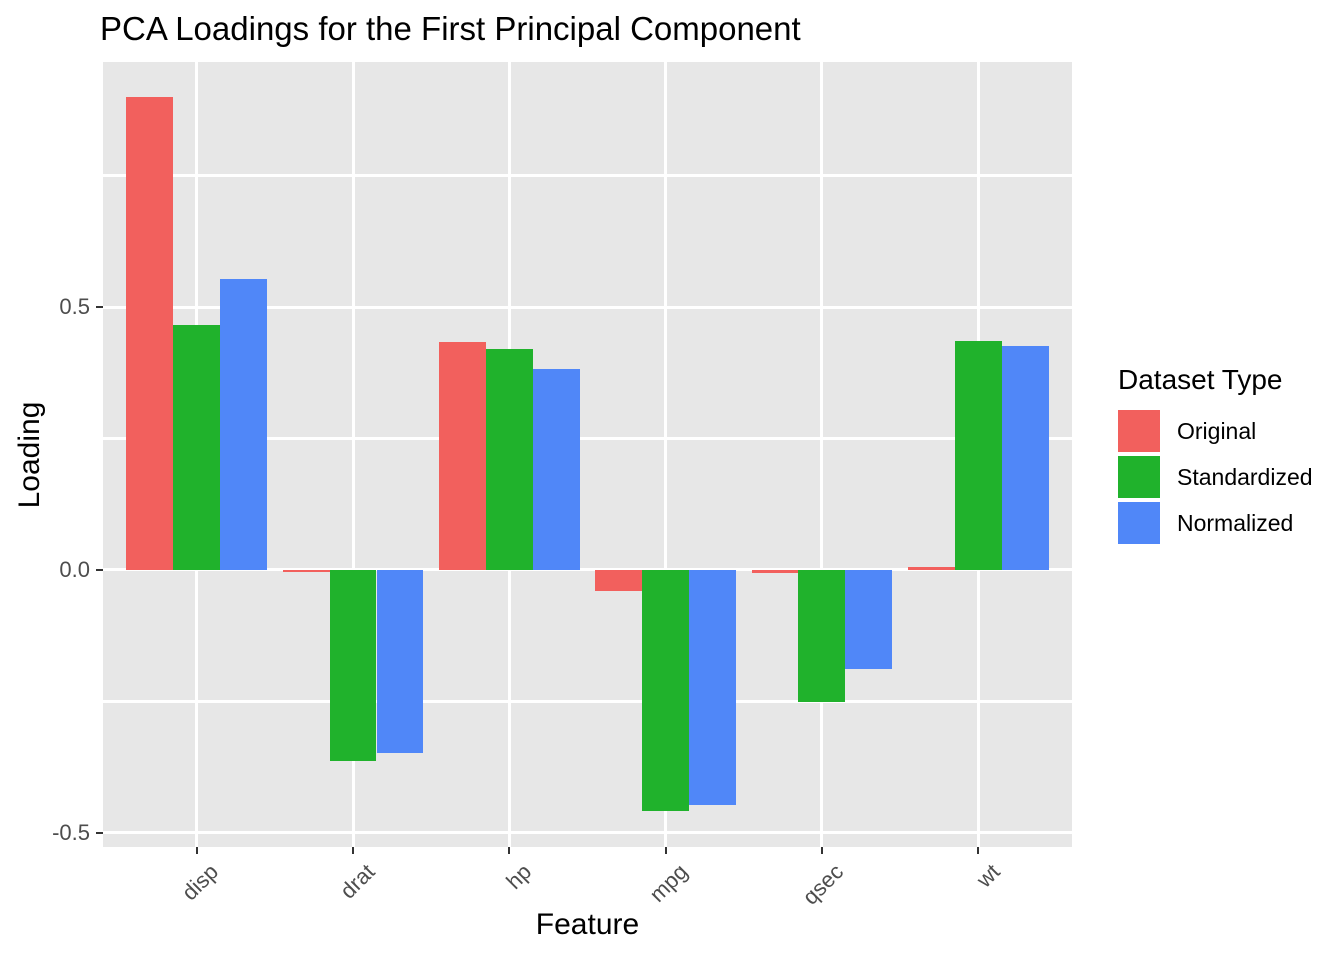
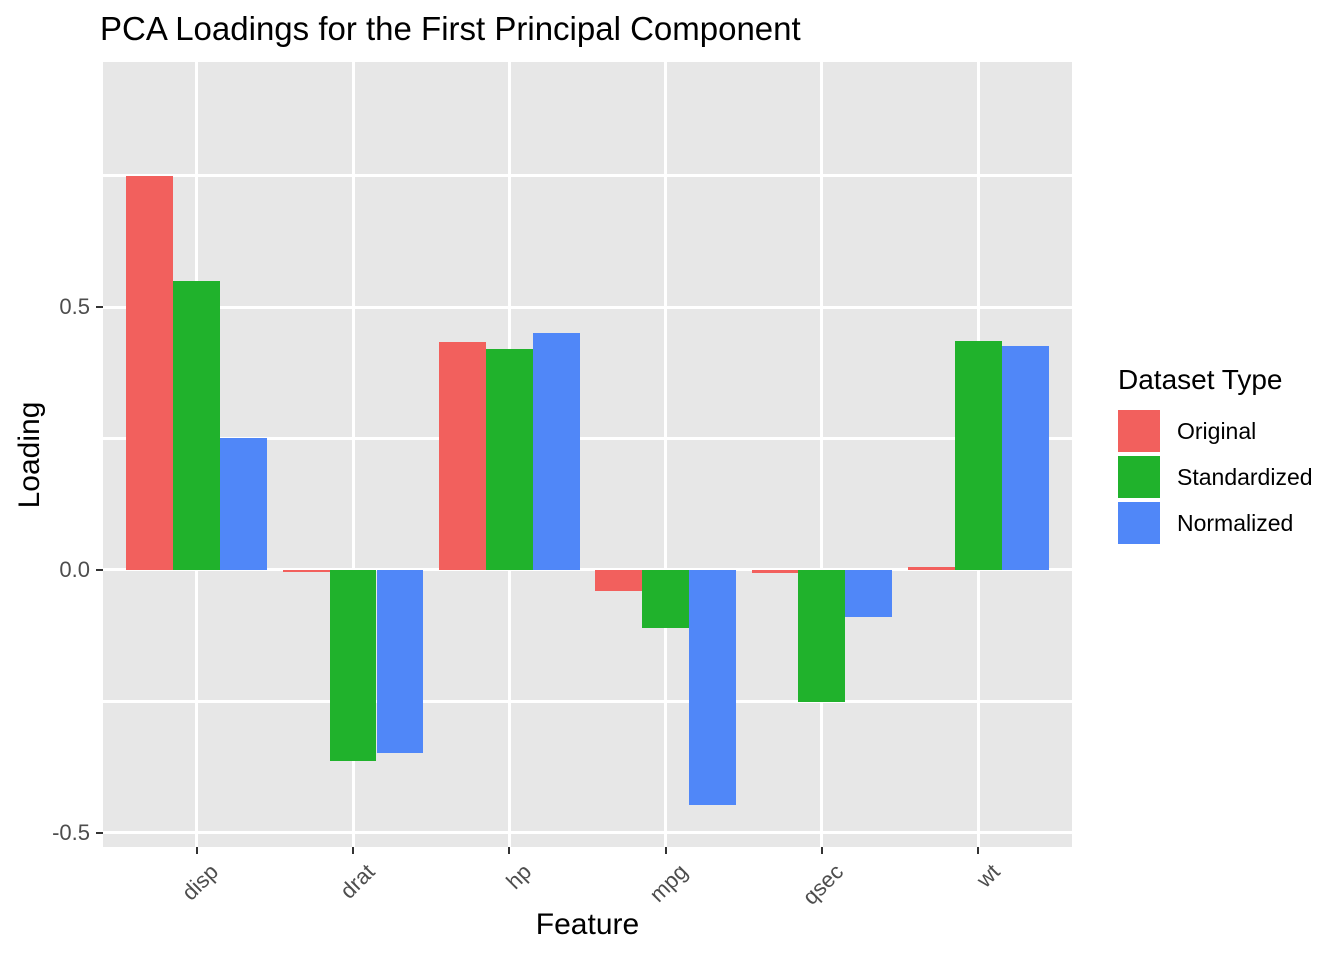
Original/disp: 0.90 -> 0.75
Standardized/disp: 0.47 -> 0.55
Normalized/disp: 0.55 -> 0.25
Normalized/hp: 0.38 -> 0.45
Standardized/mpg: -0.46 -> -0.11
Normalized/qsec: -0.19 -> -0.09
